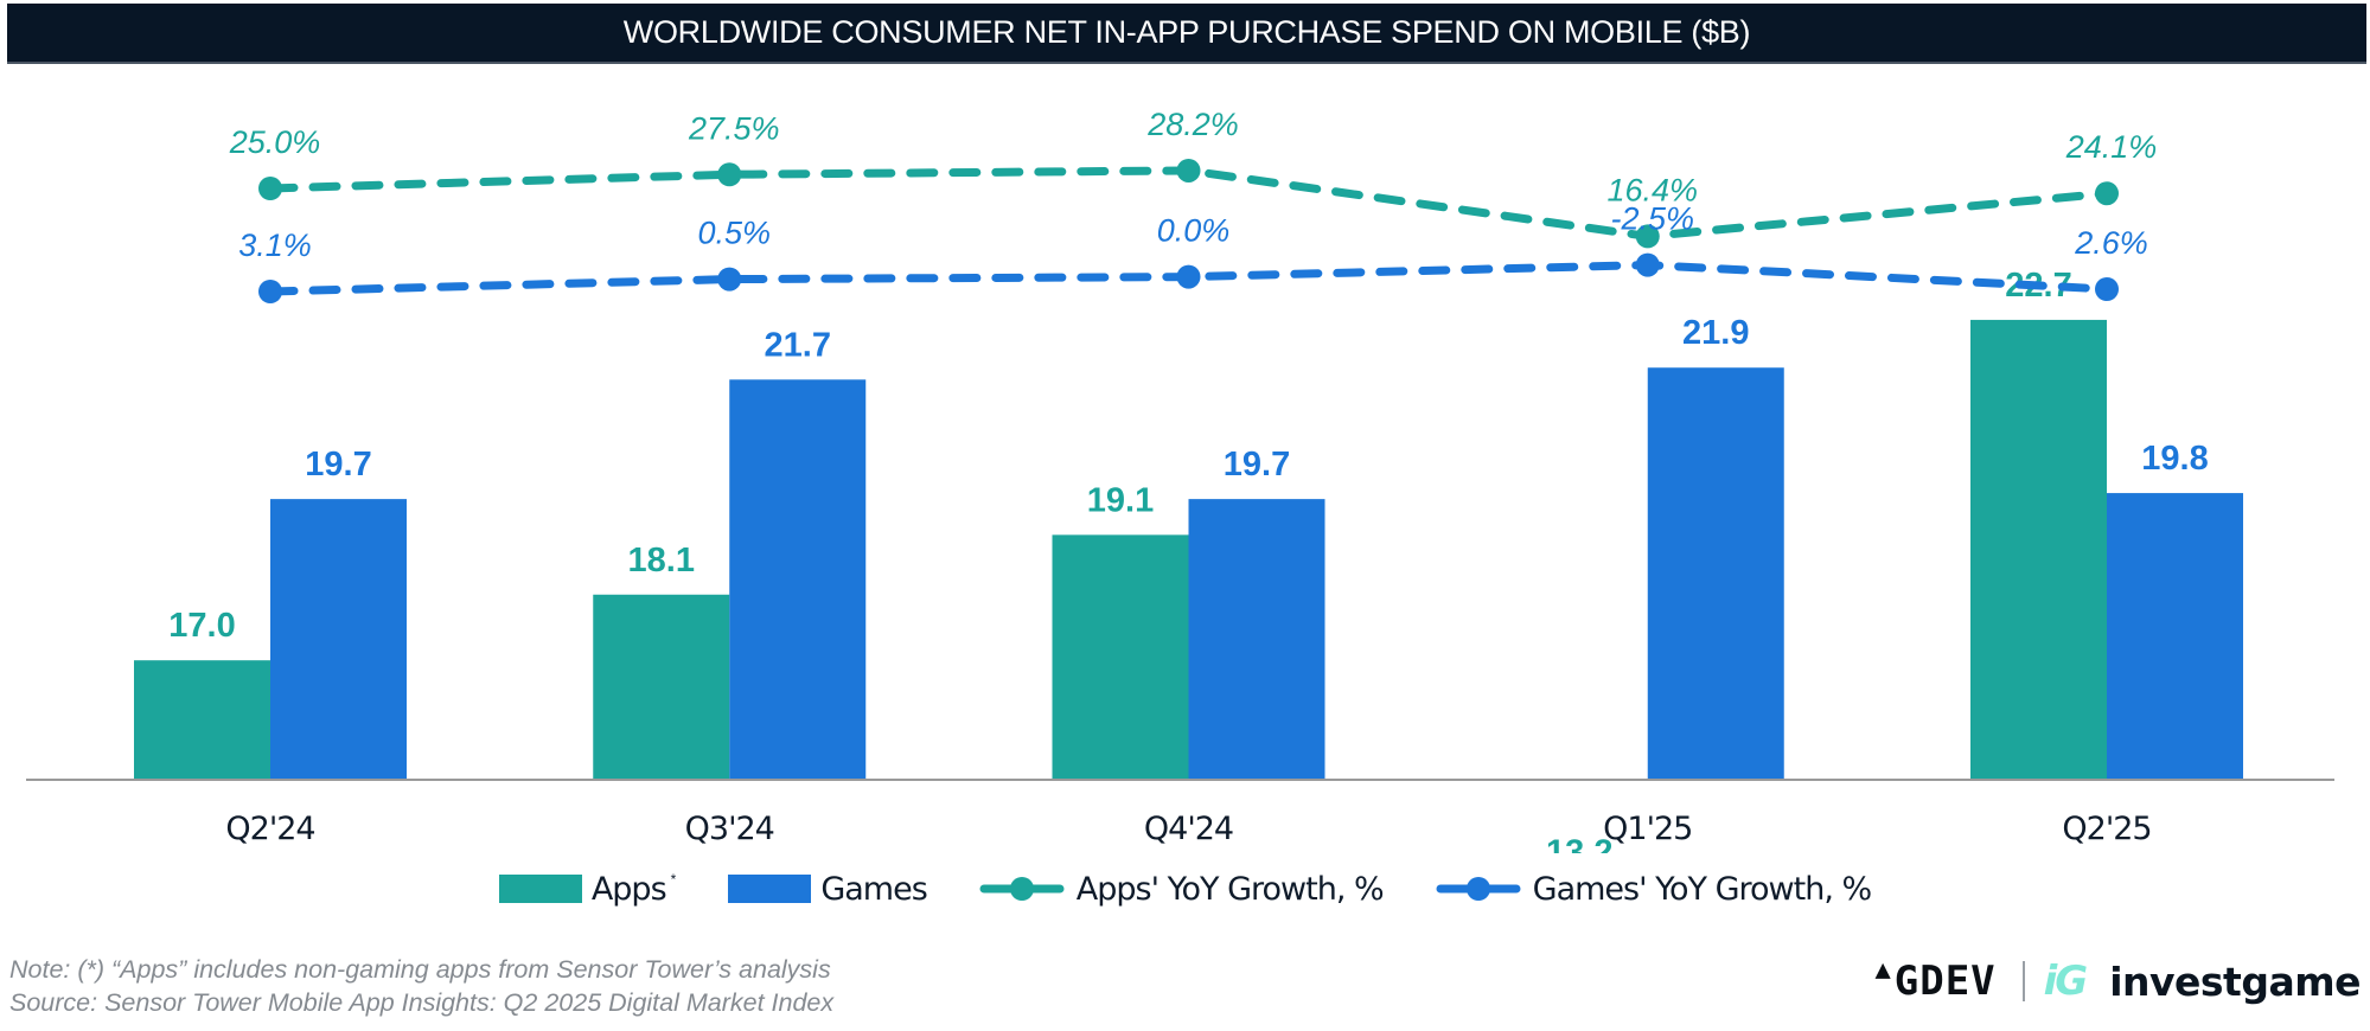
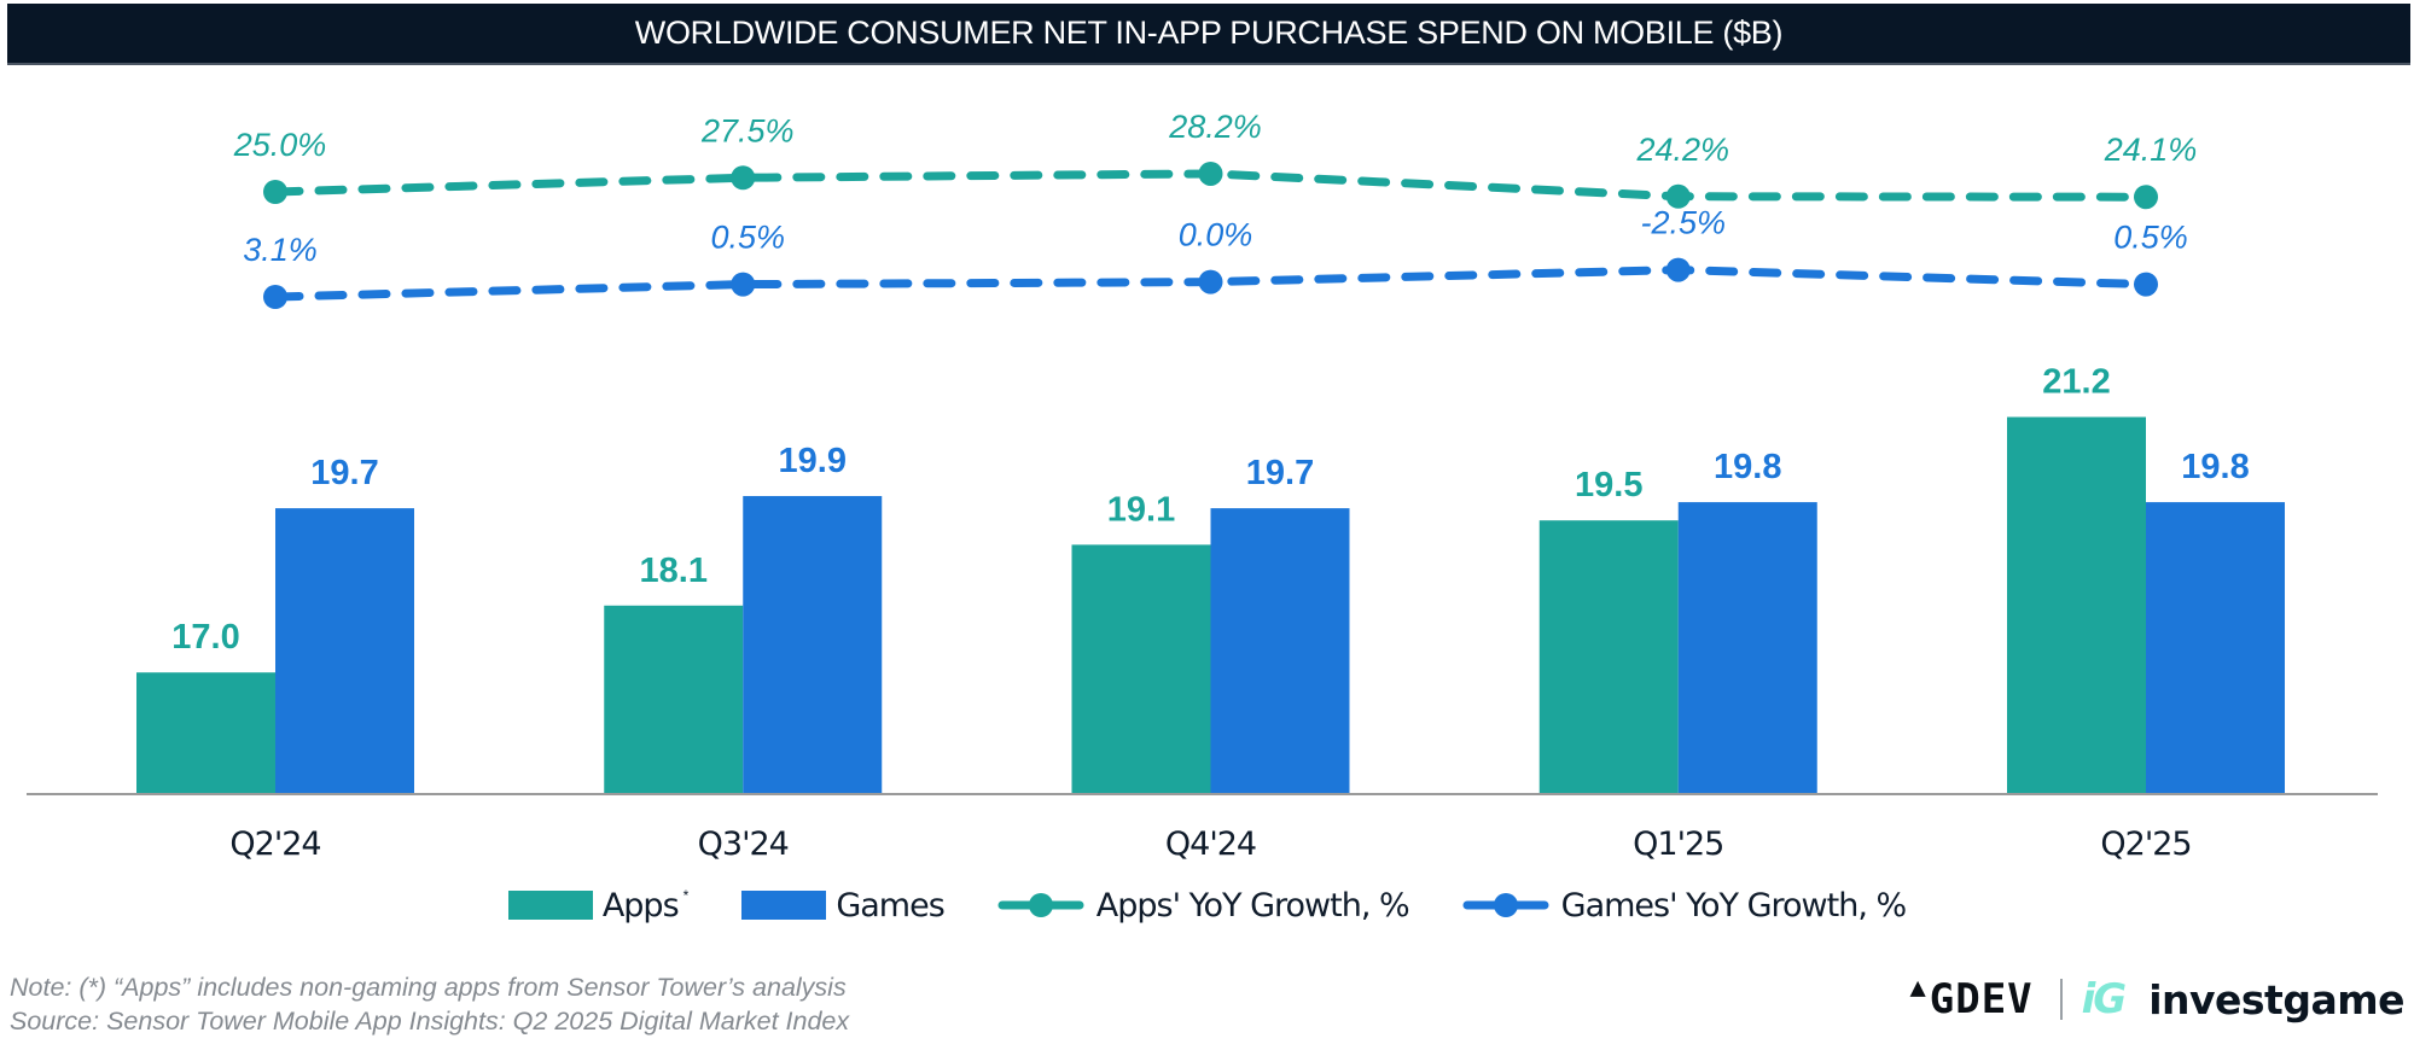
Games/Q3'24: 21.7 -> 19.9
Apps/Q1'25: 13.2 -> 19.5
Games/Q1'25: 21.9 -> 19.8
Apps' YoY Growth, %/Q1'25: 16.4% -> 24.2%
Apps/Q2'25: 22.7 -> 21.2
Games' YoY Growth, %/Q2'25: 2.6% -> 0.5%
